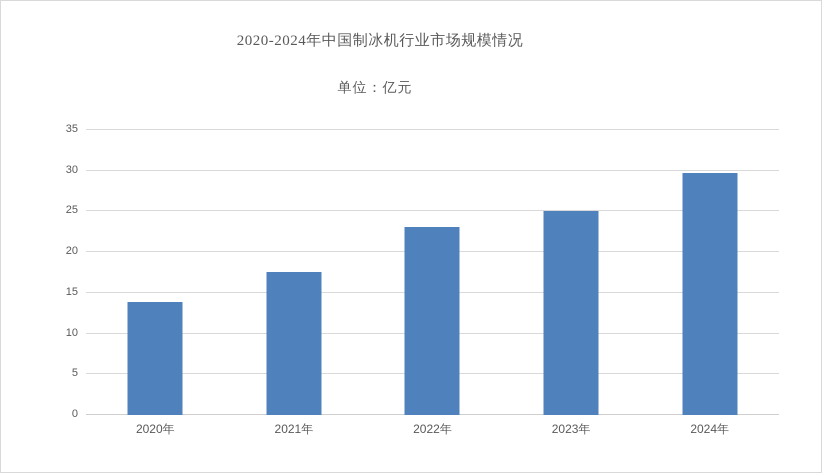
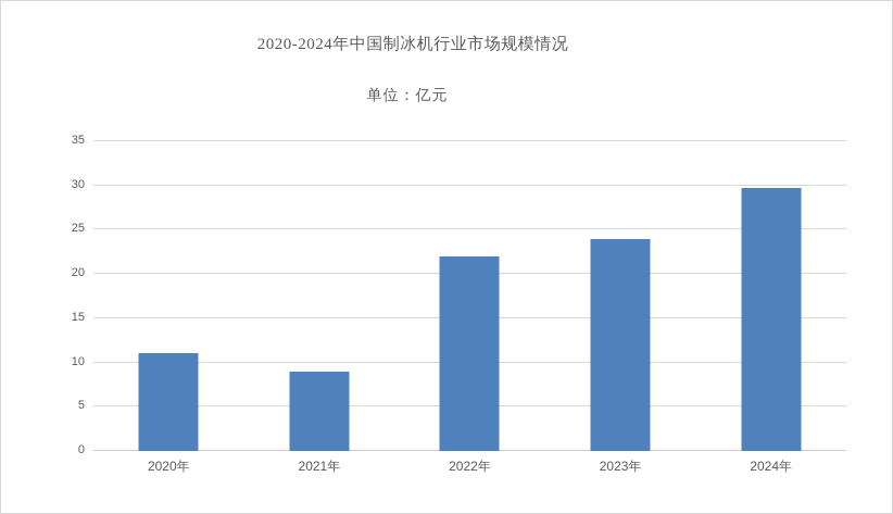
2020年: 14 -> 11
2021年: 18 -> 9
2022年: 23 -> 22
2023年: 25 -> 24
